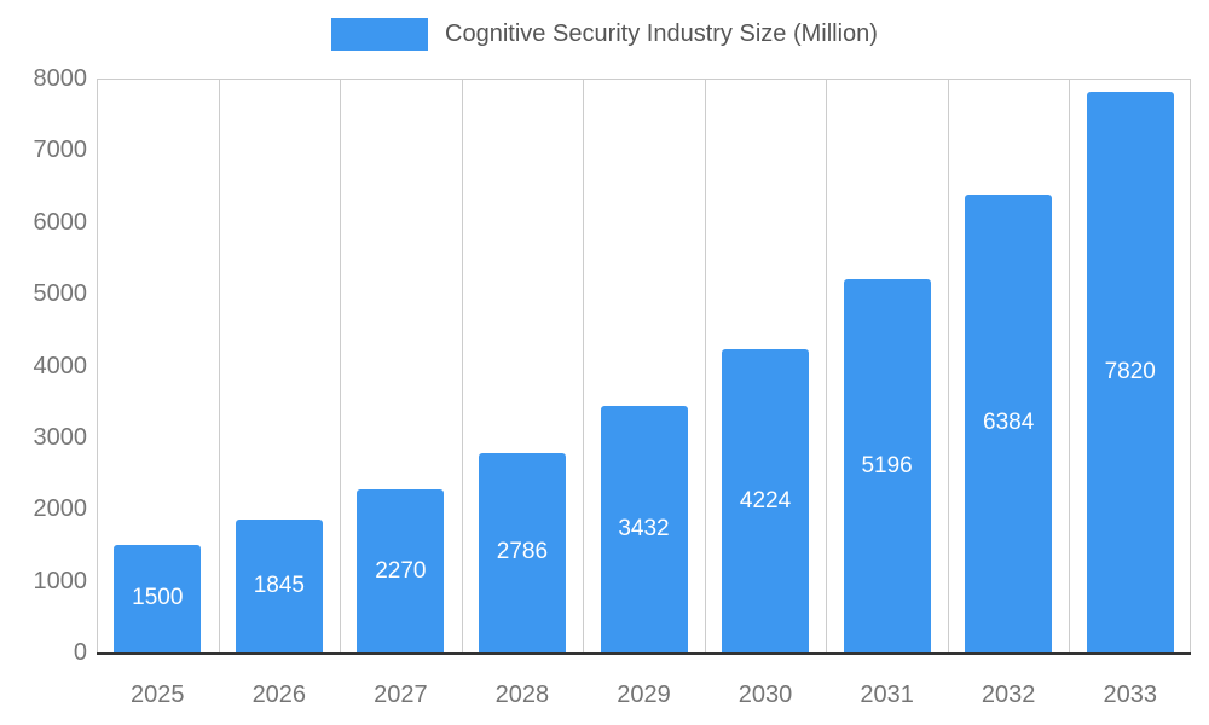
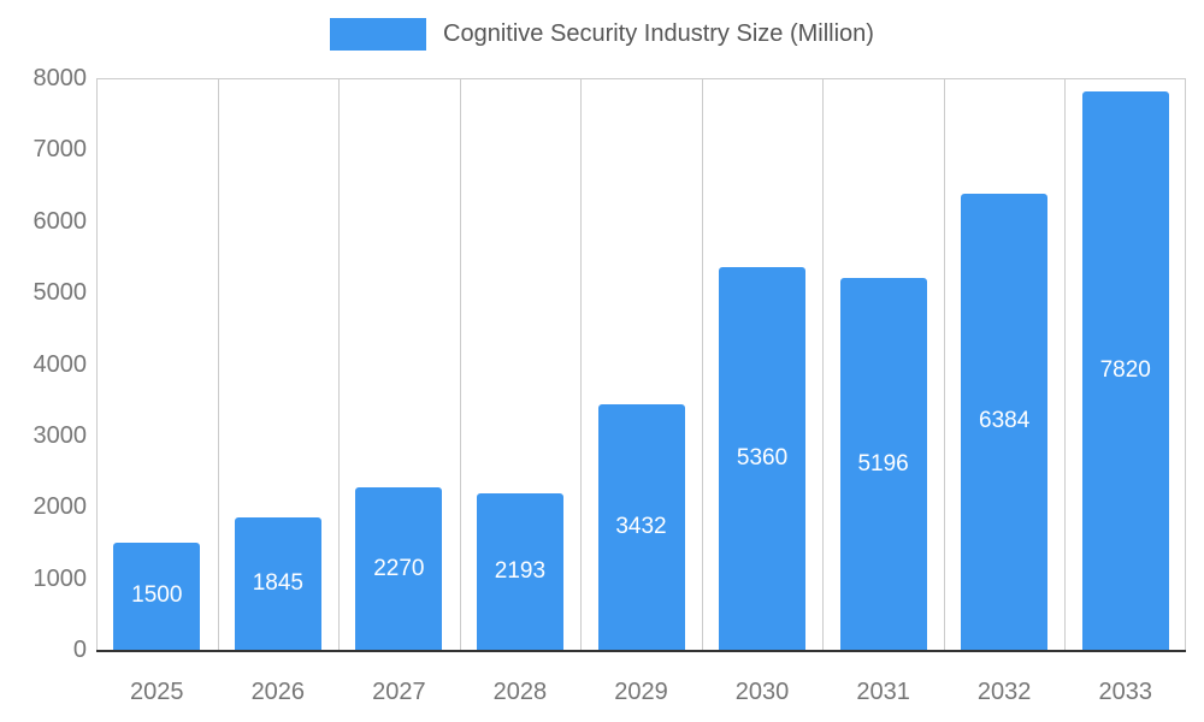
2028: 2786 -> 2193
2030: 4224 -> 5360
